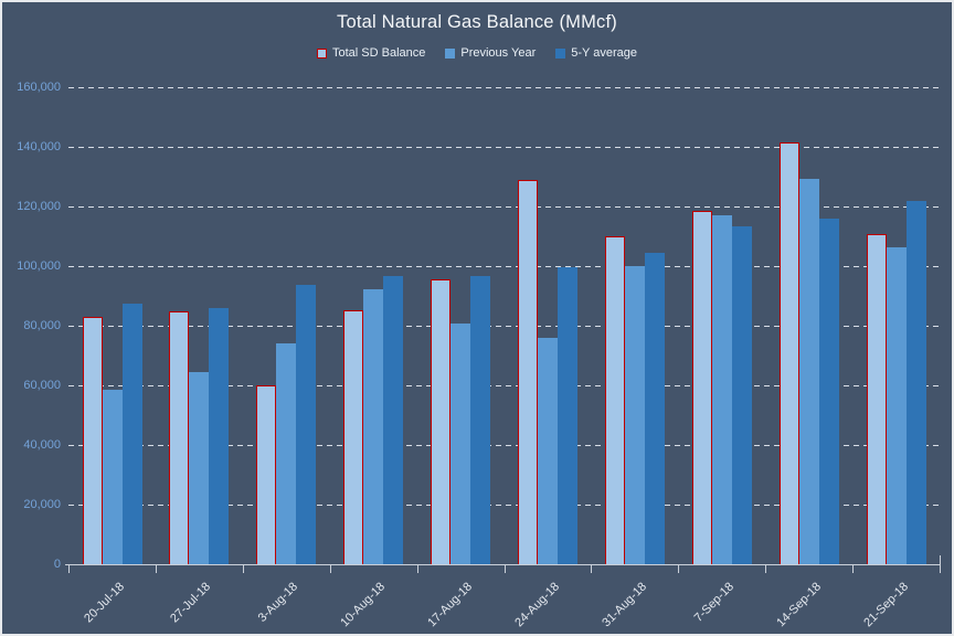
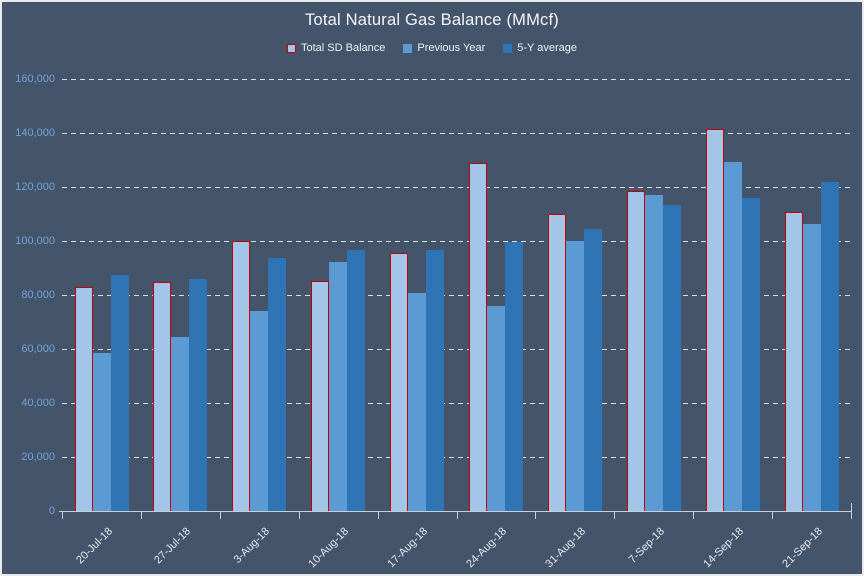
Total SD Balance/3-Aug-18: 60000 -> 100000
